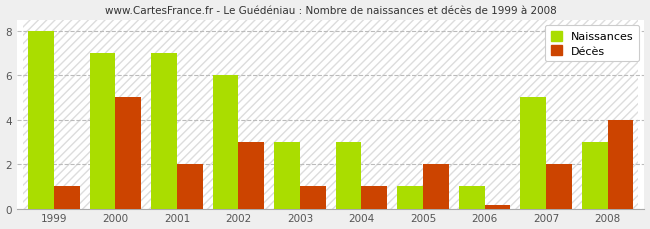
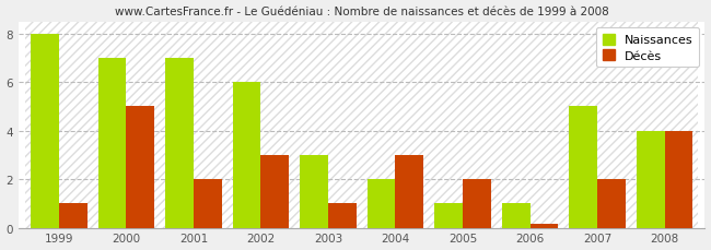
Naissances/2004: 3 -> 2
Décès/2004: 1.00 -> 3.00
Naissances/2008: 3 -> 4
